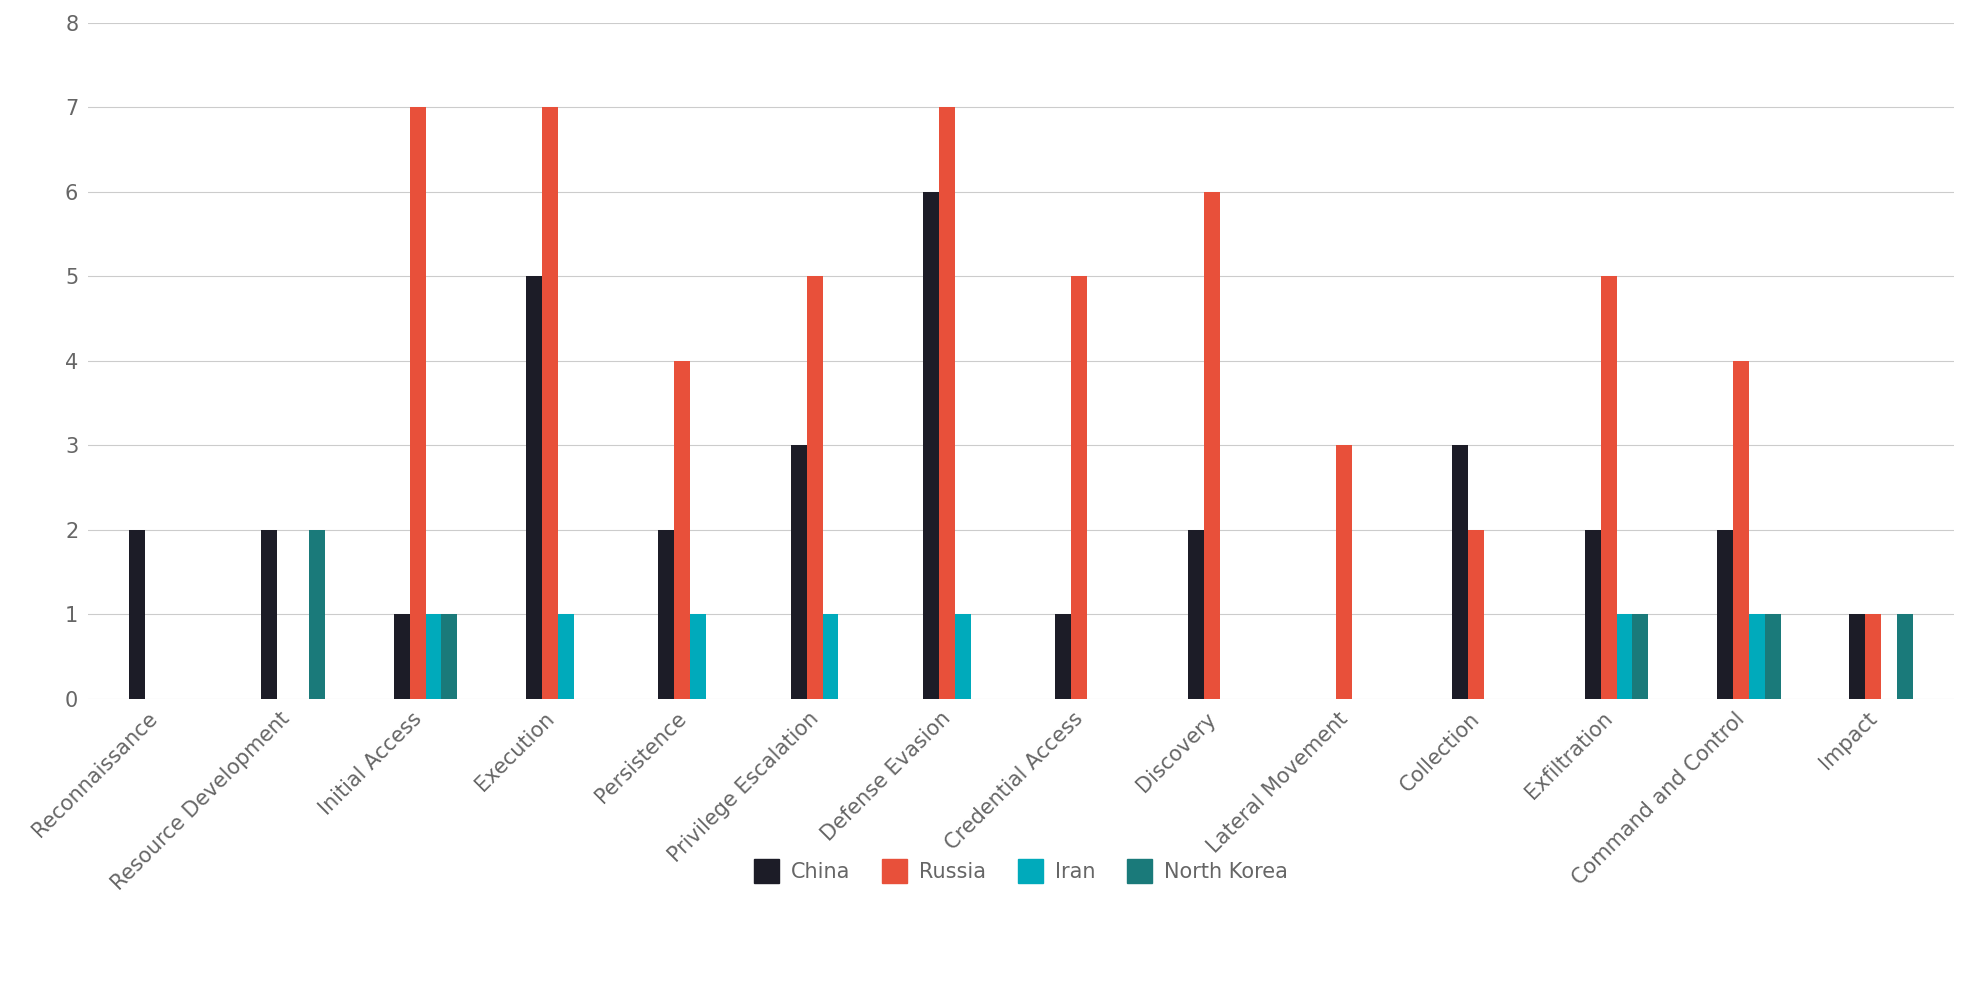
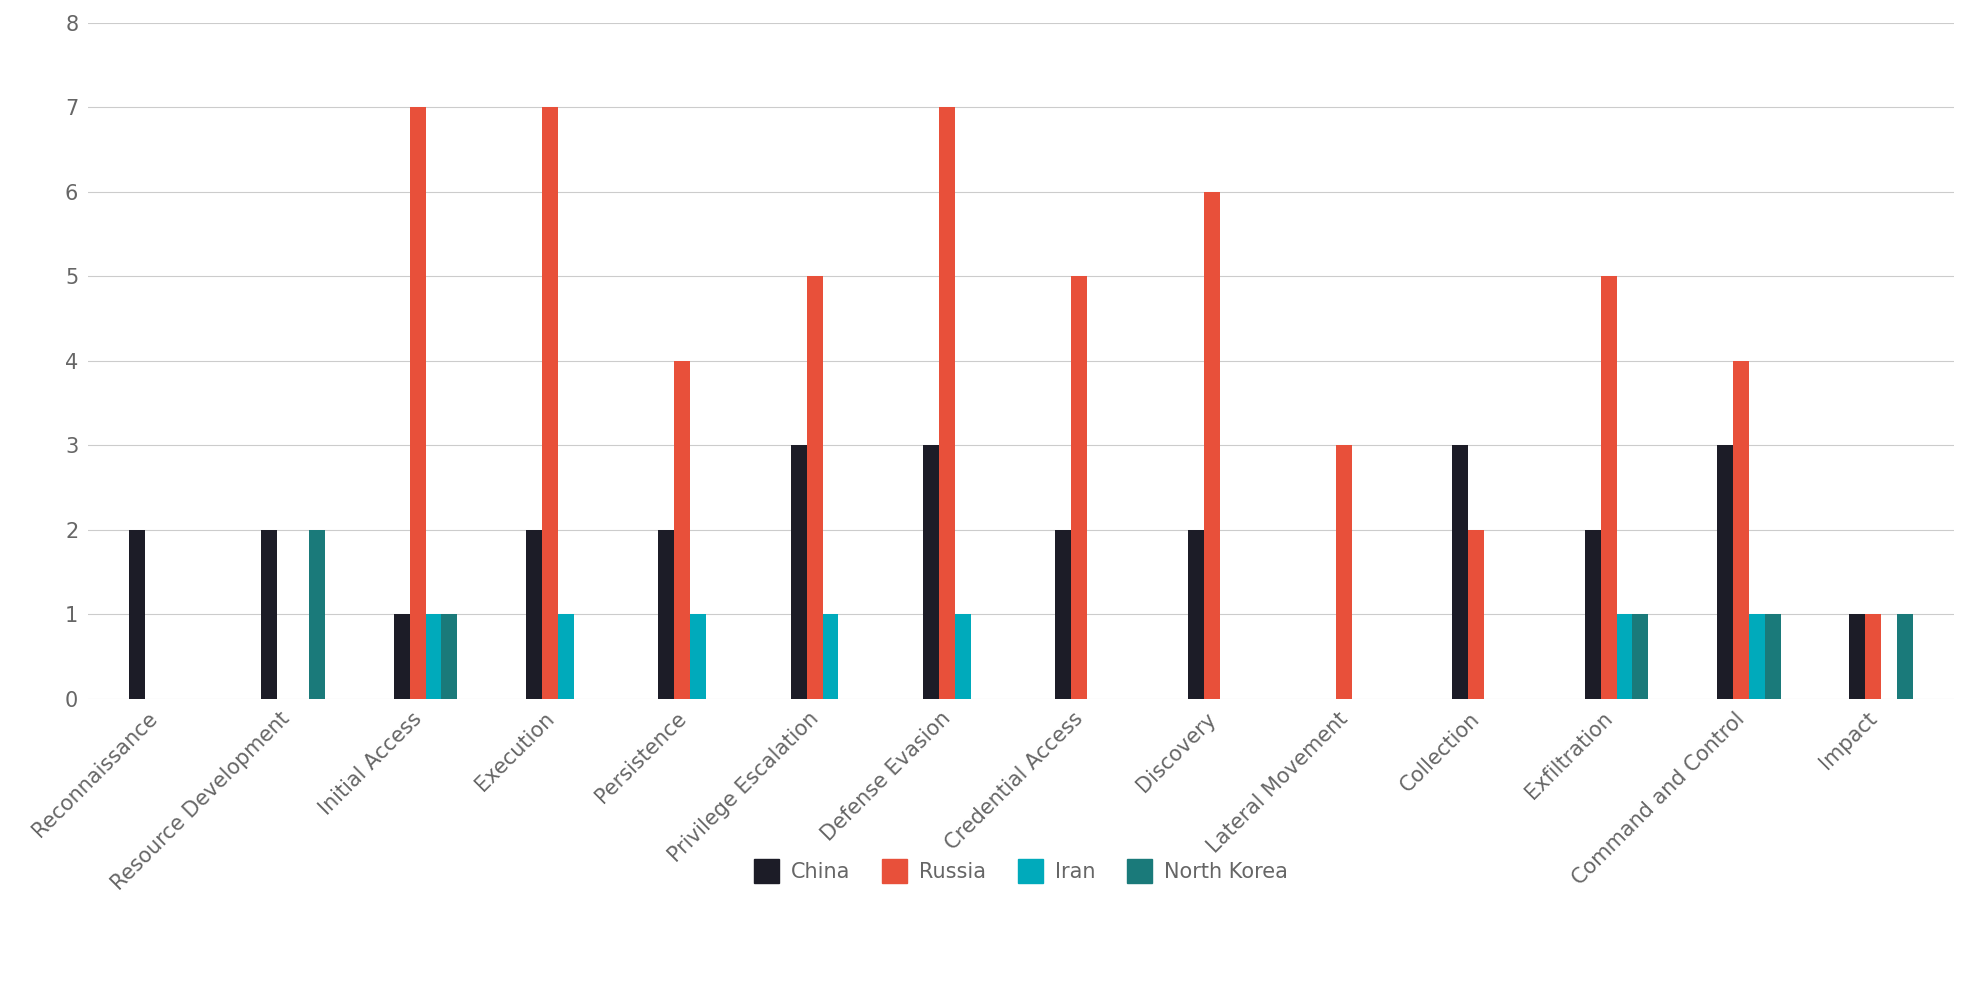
China/Execution: 5 -> 2
China/Defense Evasion: 6 -> 3
China/Credential Access: 1 -> 2
China/Command and Control: 2 -> 3
